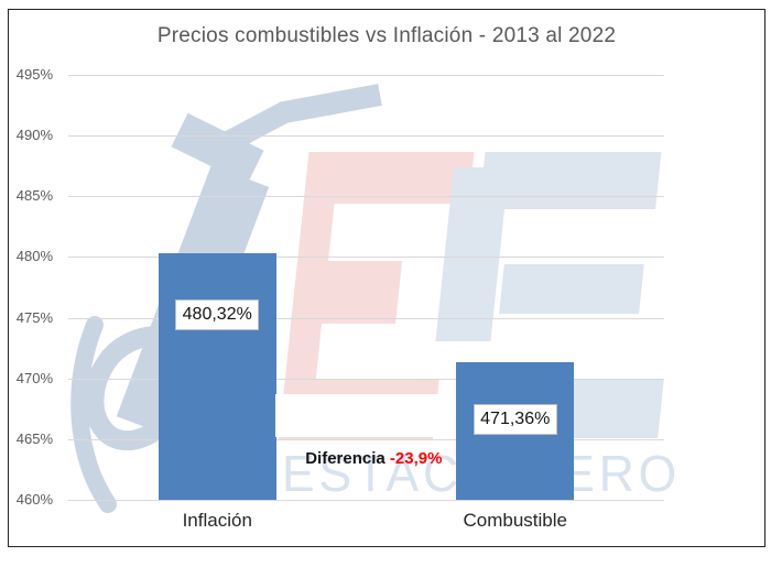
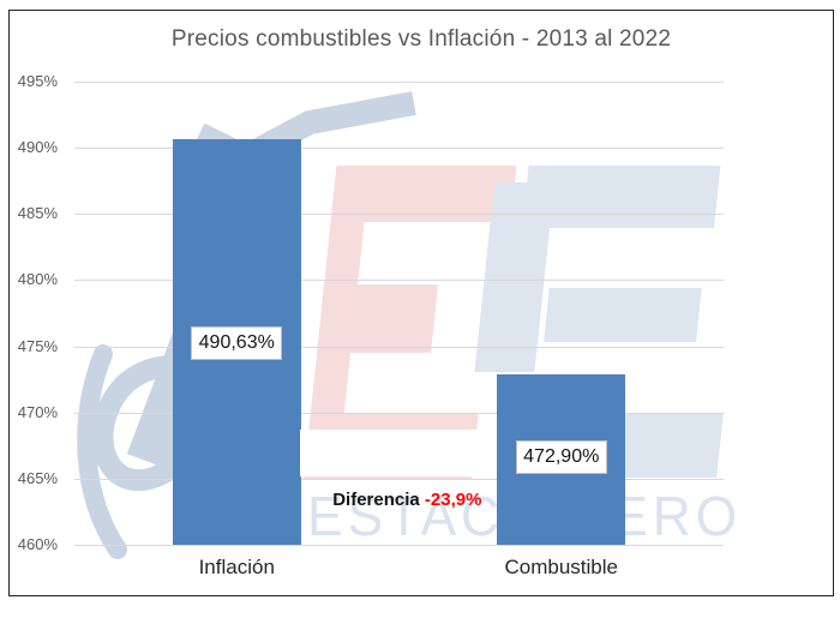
Inflación: 480,32% -> 490,63%
Combustible: 471,36% -> 472,90%
